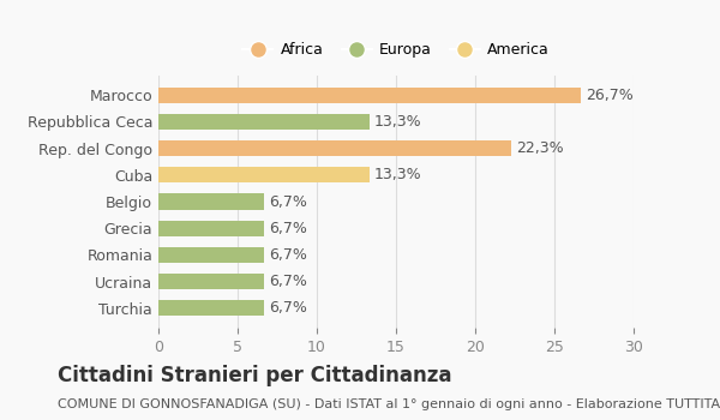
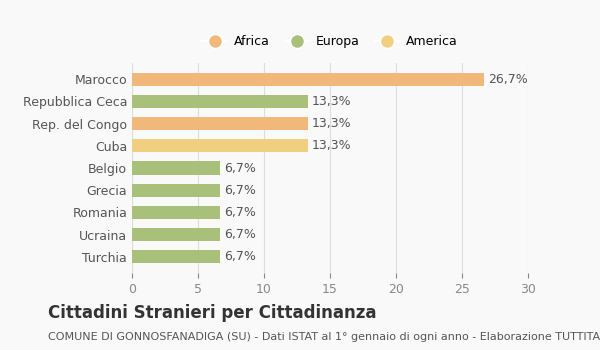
Rep. del Congo: 22,3% -> 13,3%
